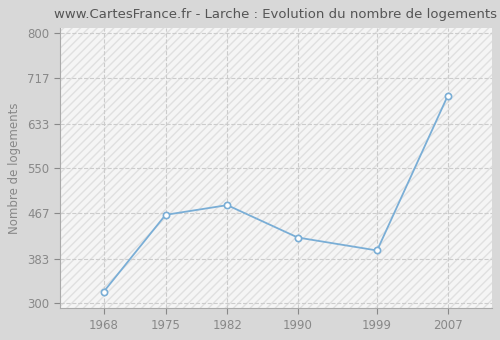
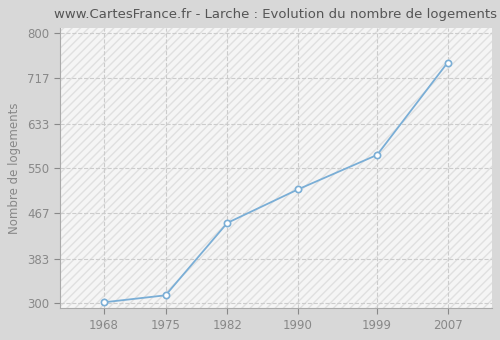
1968: 322 -> 302
1975: 464 -> 315
1982: 482 -> 449
1990: 422 -> 511
1999: 398 -> 575
2007: 684 -> 746
